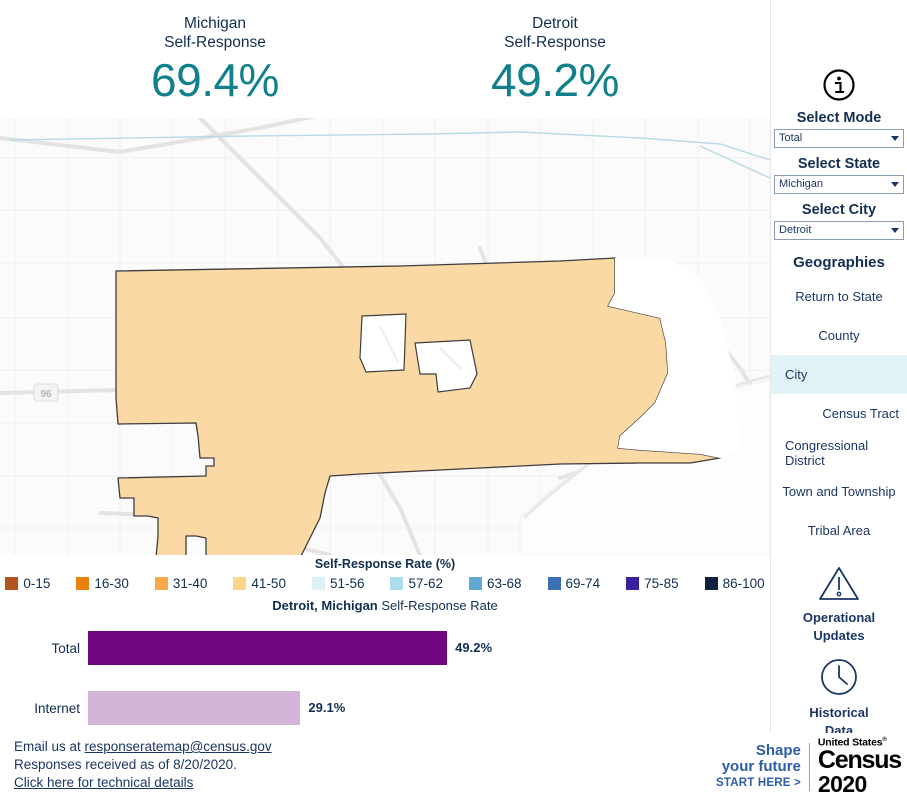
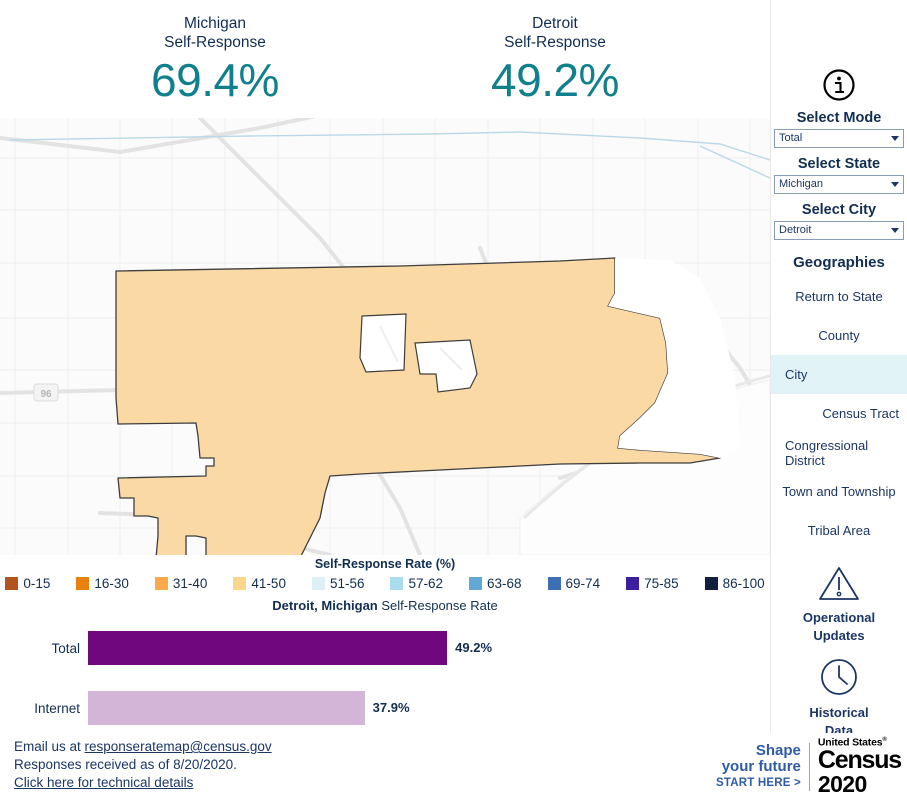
Internet: 29.1% -> 37.9%
